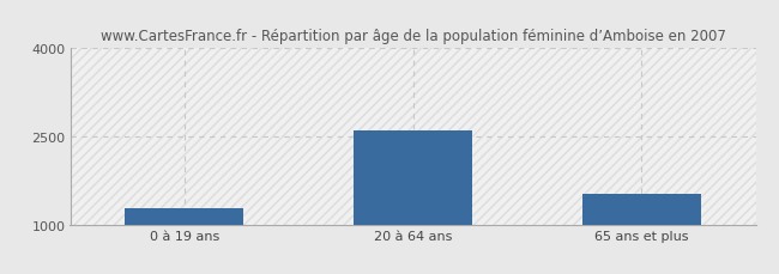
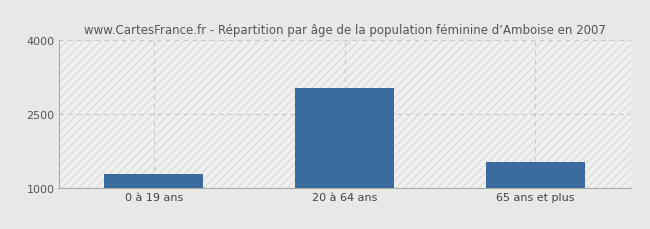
20 à 64 ans: 2600 -> 3020
